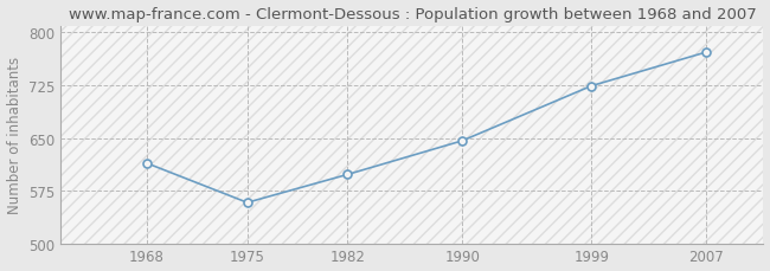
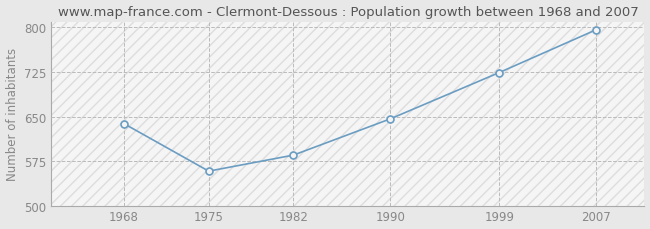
1968: 614 -> 638
1982: 598 -> 585
2007: 772 -> 796
